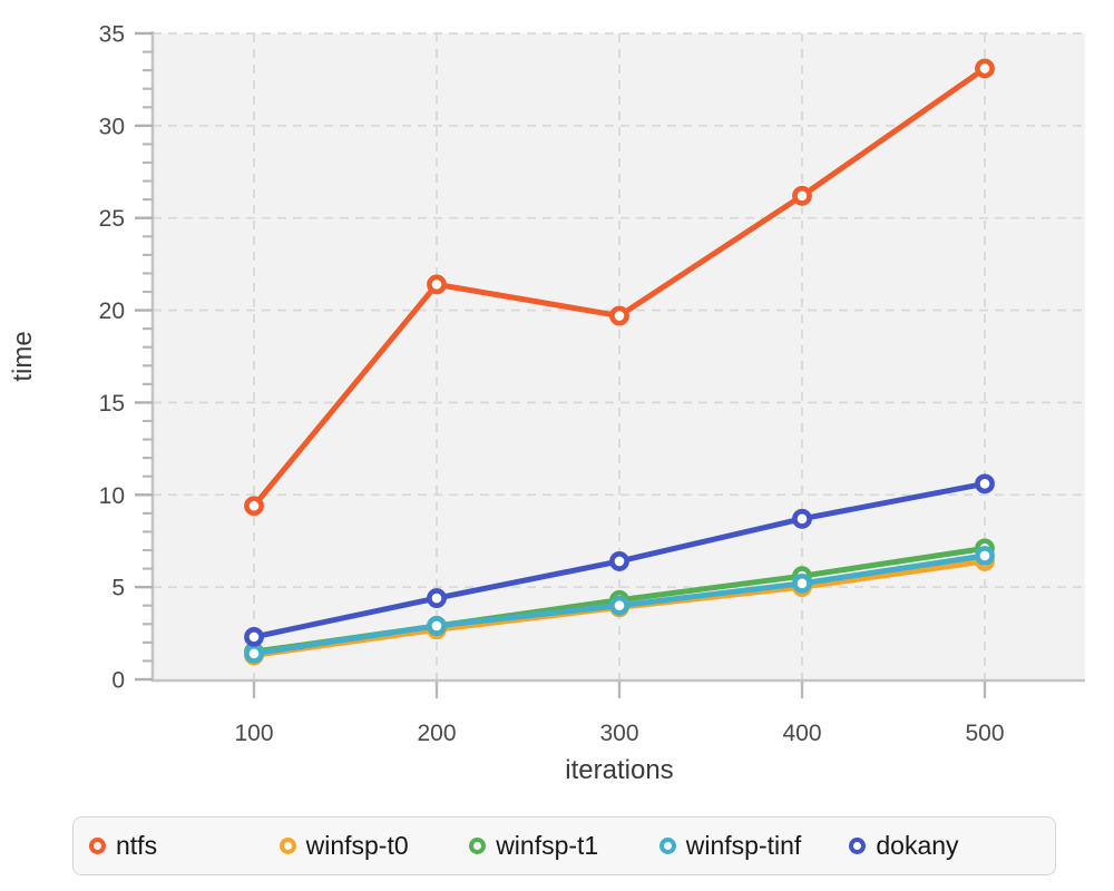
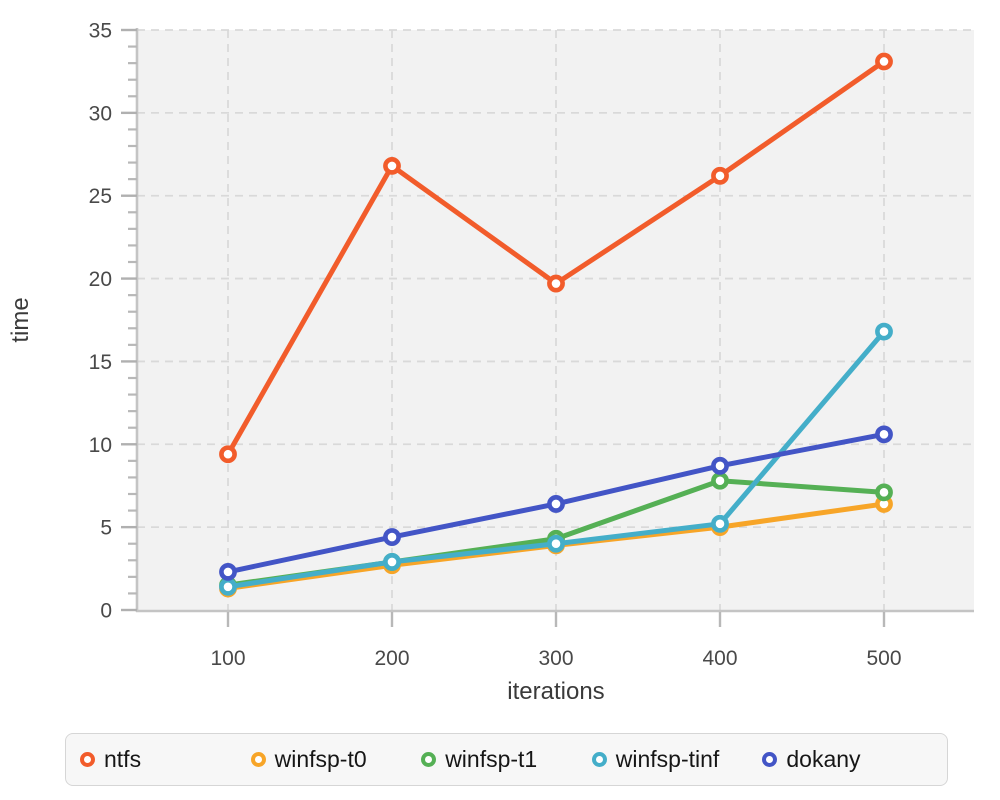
ntfs/200: 21.4 -> 26.8
winfsp-t1/400: 5.6 -> 7.8
winfsp-tinf/500: 6.7 -> 16.8
